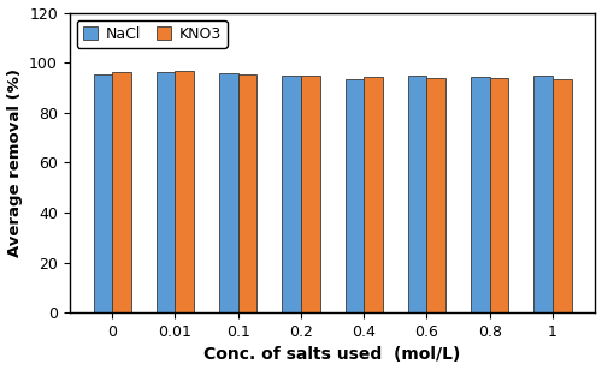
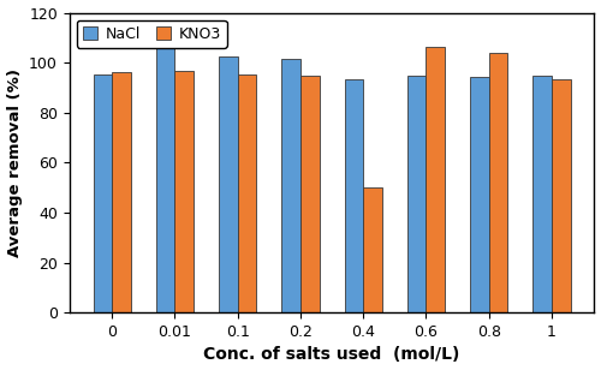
NaCl/0.01: 96.0 -> 106.5
NaCl/0.1: 95.8 -> 102.5
NaCl/0.2: 94.8 -> 101.5
KNO3/0.4: 94.2 -> 50.0
KNO3/0.6: 93.8 -> 106.5
KNO3/0.8: 93.8 -> 104.0
